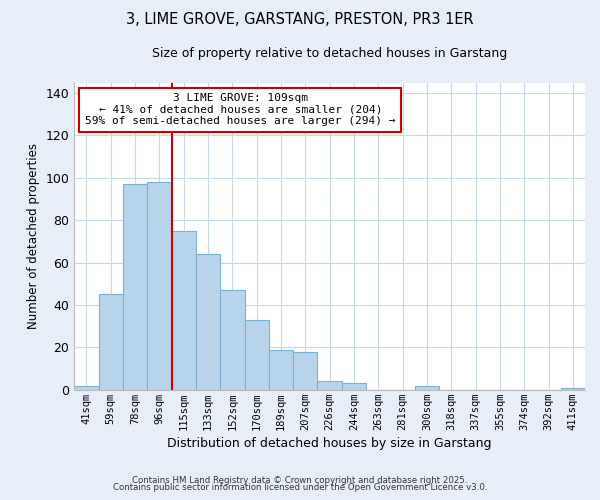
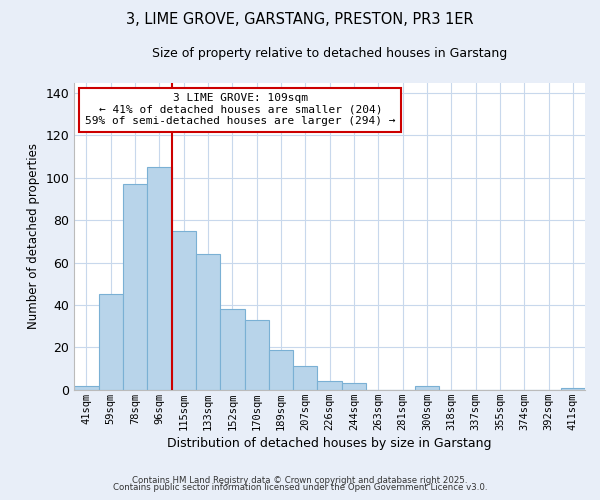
96sqm: 98 -> 105
152sqm: 47 -> 38
207sqm: 18 -> 11
